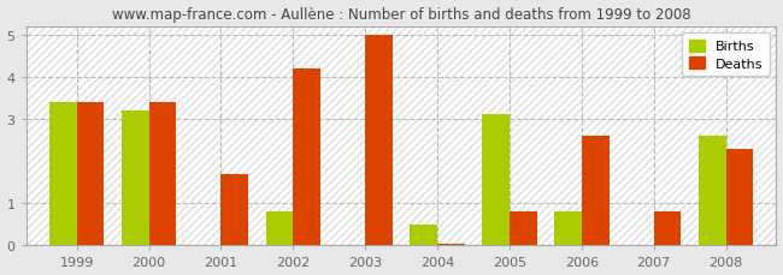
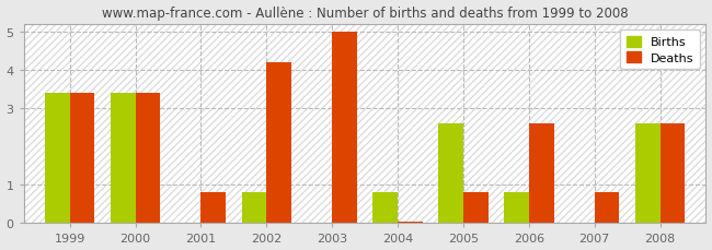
Births/2000: 3.2 -> 3.4
Deaths/2001: 1.70 -> 0.80
Births/2004: 0.5 -> 0.8
Births/2005: 3.1 -> 2.6
Deaths/2008: 2.30 -> 2.60
